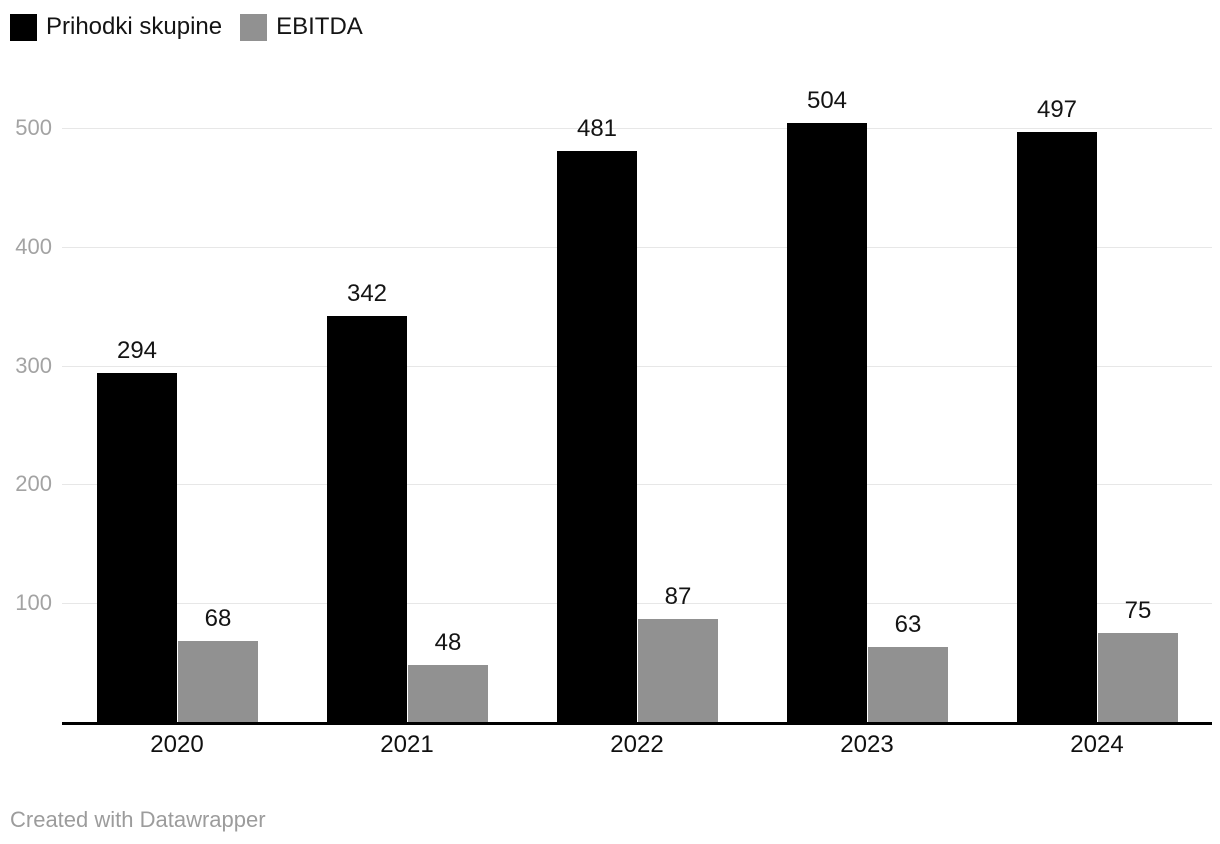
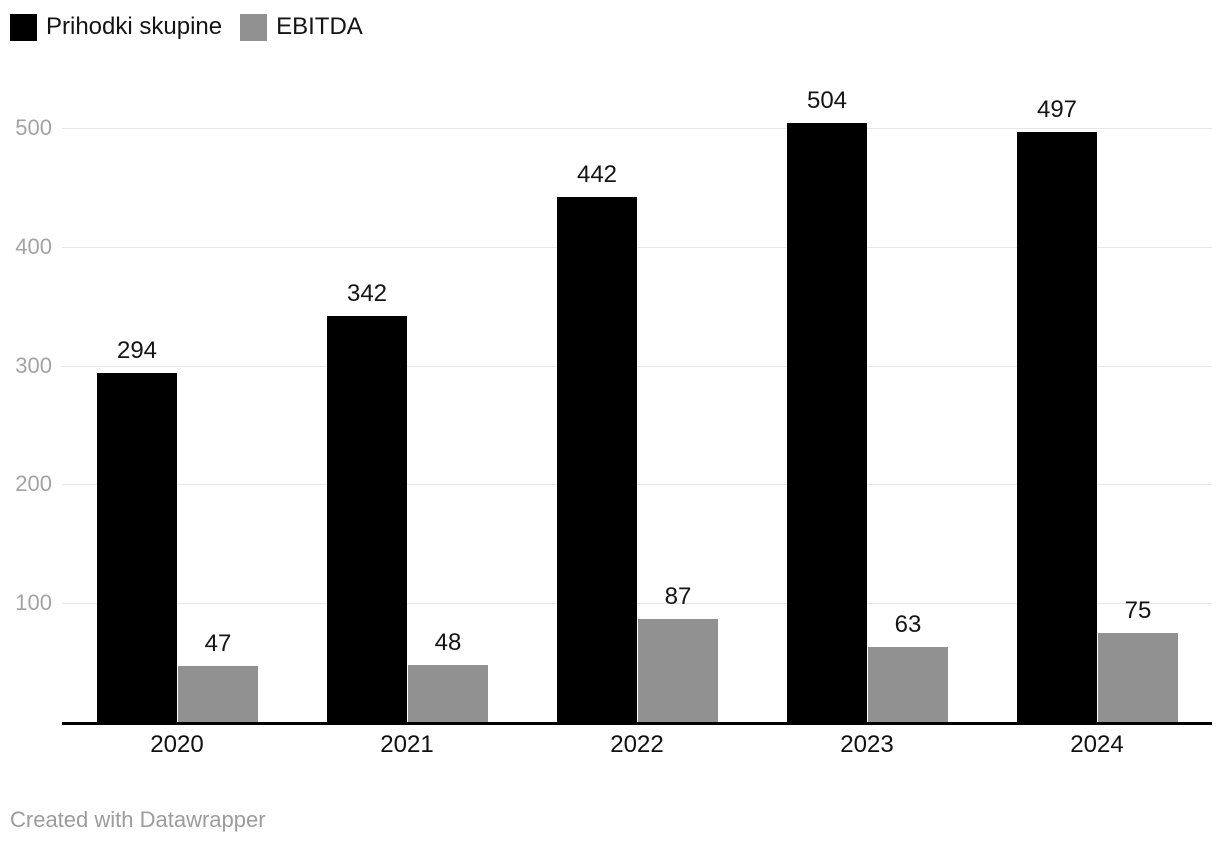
EBITDA/2020: 68 -> 47
Prihodki skupine/2022: 481 -> 442
